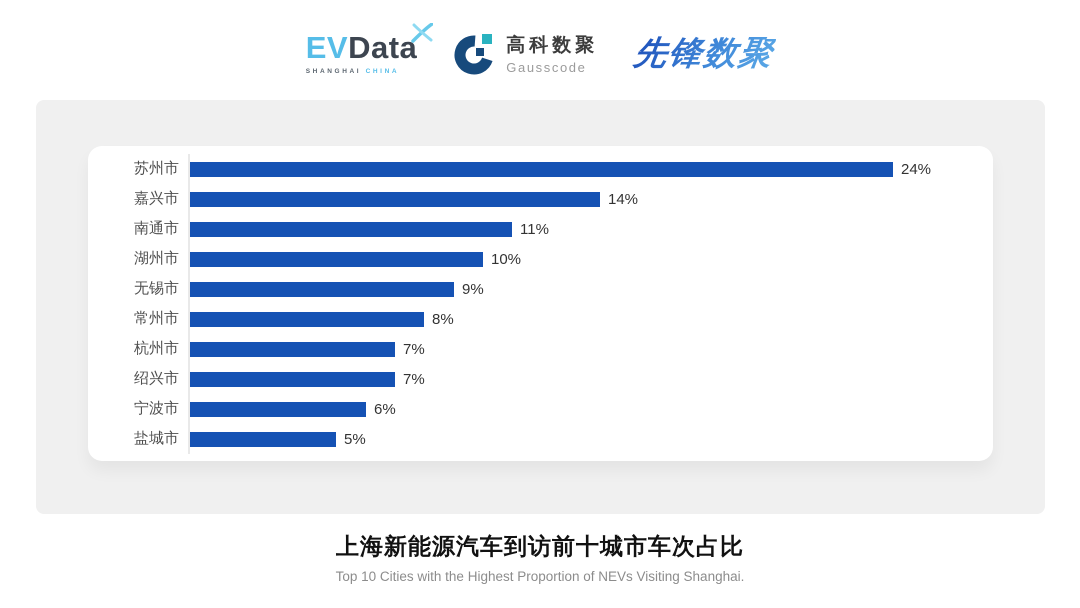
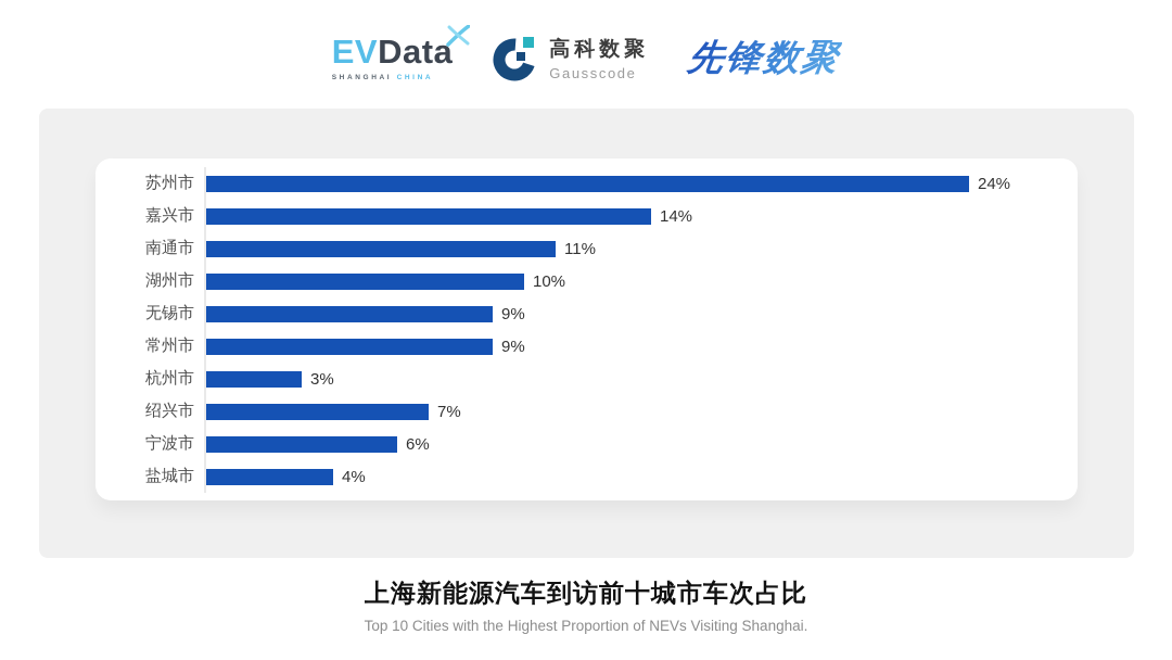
常州市: 8% -> 9%
杭州市: 7% -> 3%
盐城市: 5% -> 4%
